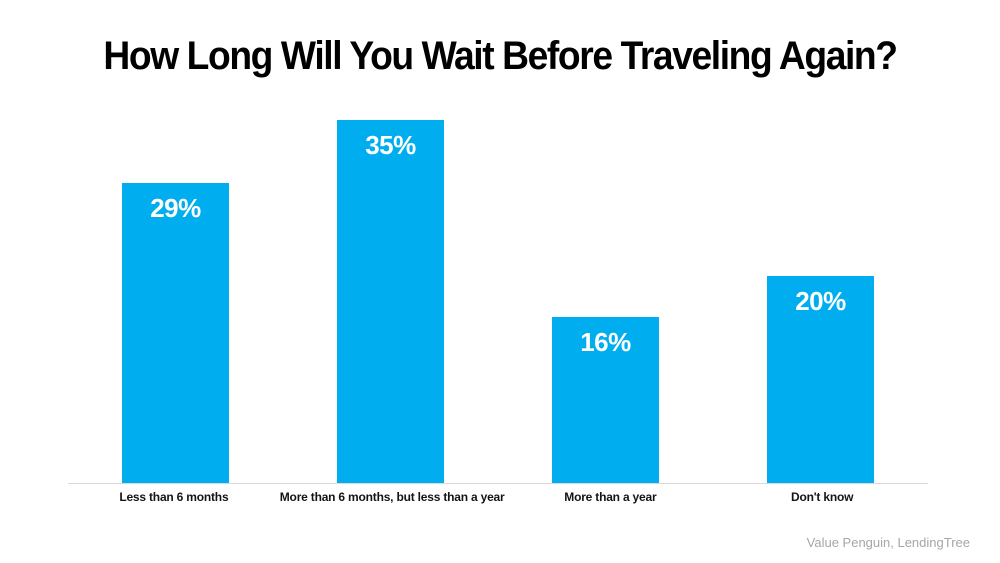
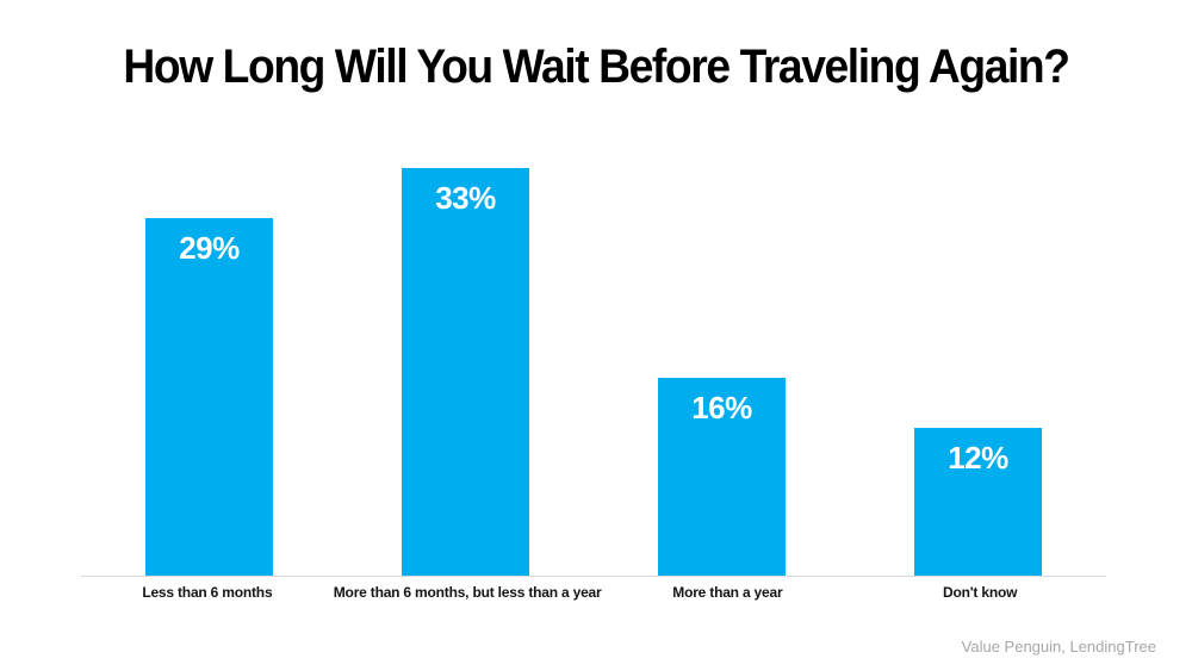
More than 6 months, but less than a year: 35% -> 33%
Don't know: 20% -> 12%
